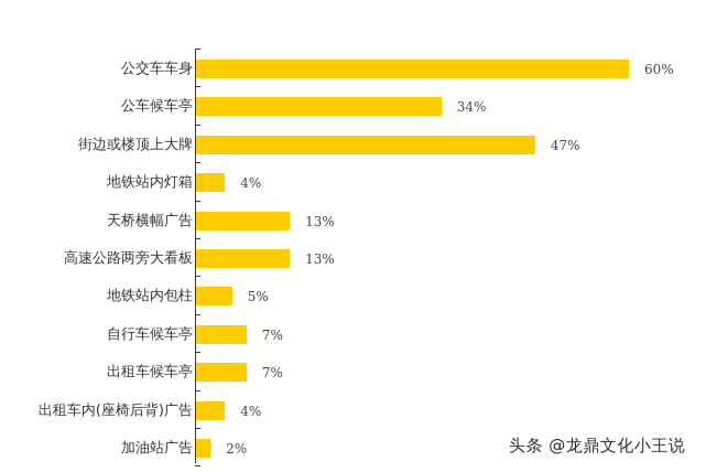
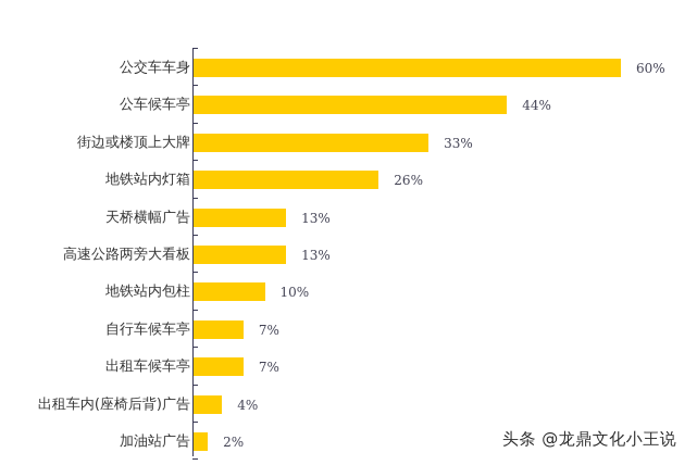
公车候车亭: 34% -> 44%
街边或楼顶上大牌: 47% -> 33%
地铁站内灯箱: 4% -> 26%
地铁站内包柱: 5% -> 10%
